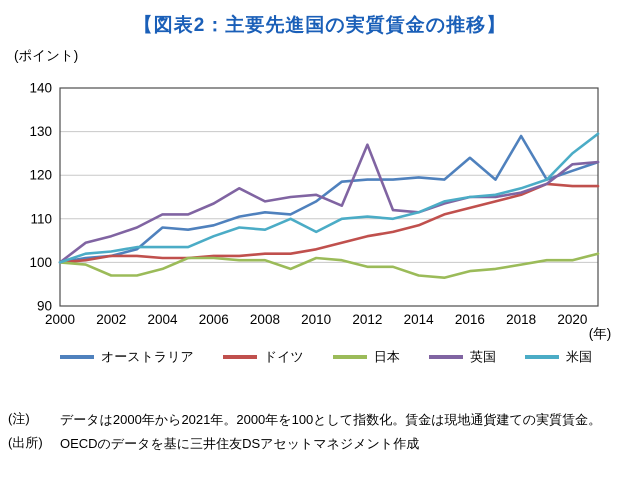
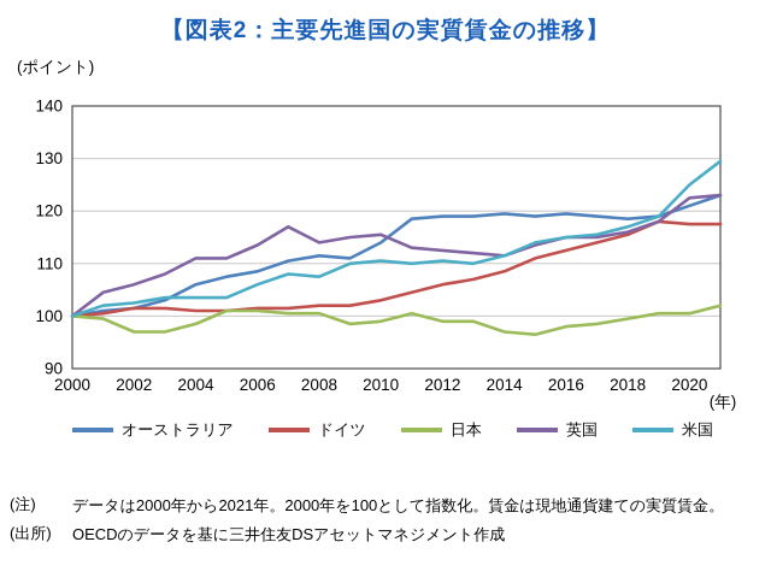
オーストラリア/2004: 108 -> 106
日本/2010: 101 -> 99
米国/2010: 107 -> 110
英国/2012: 127 -> 112
オーストラリア/2016: 124 -> 120
オーストラリア/2018: 129 -> 118
